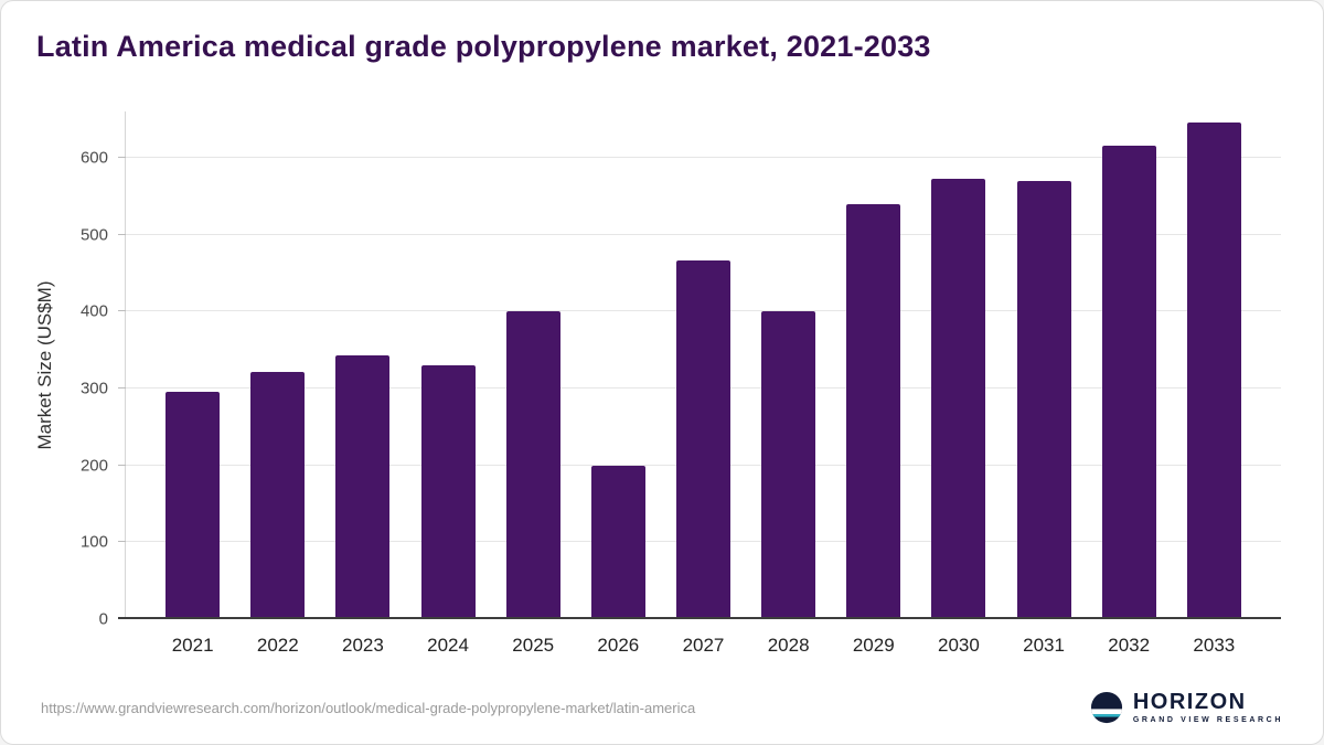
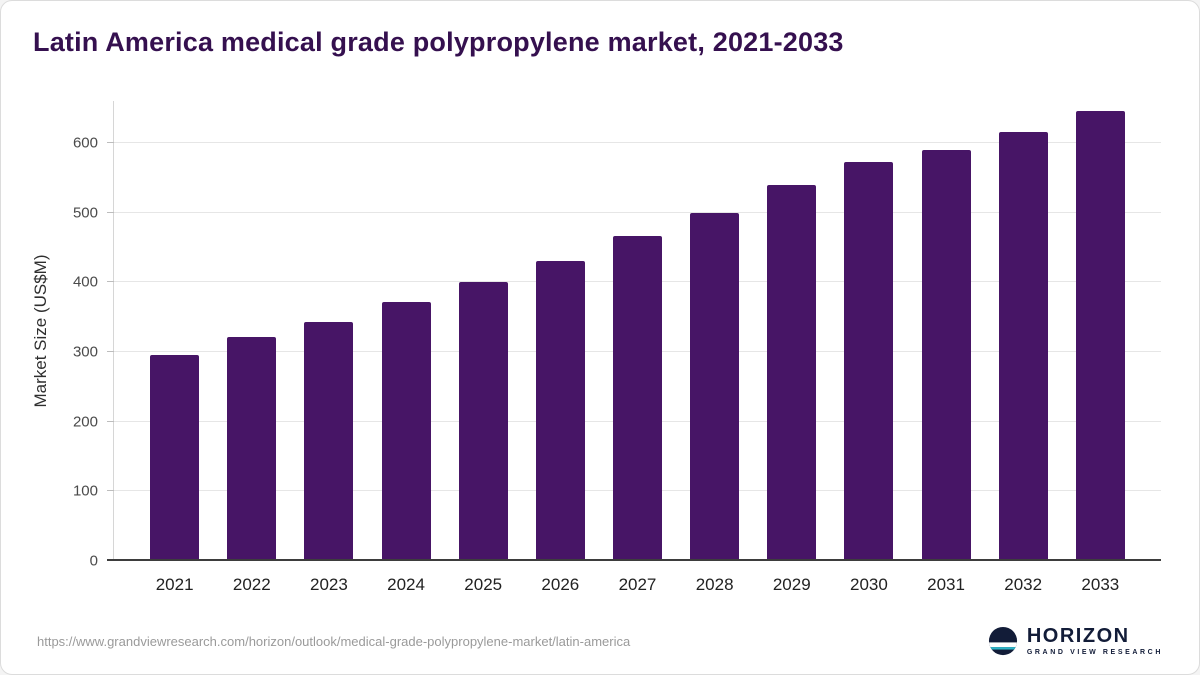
2024: 330 -> 370
2026: 200 -> 430
2028: 400 -> 500
2031: 570 -> 590
